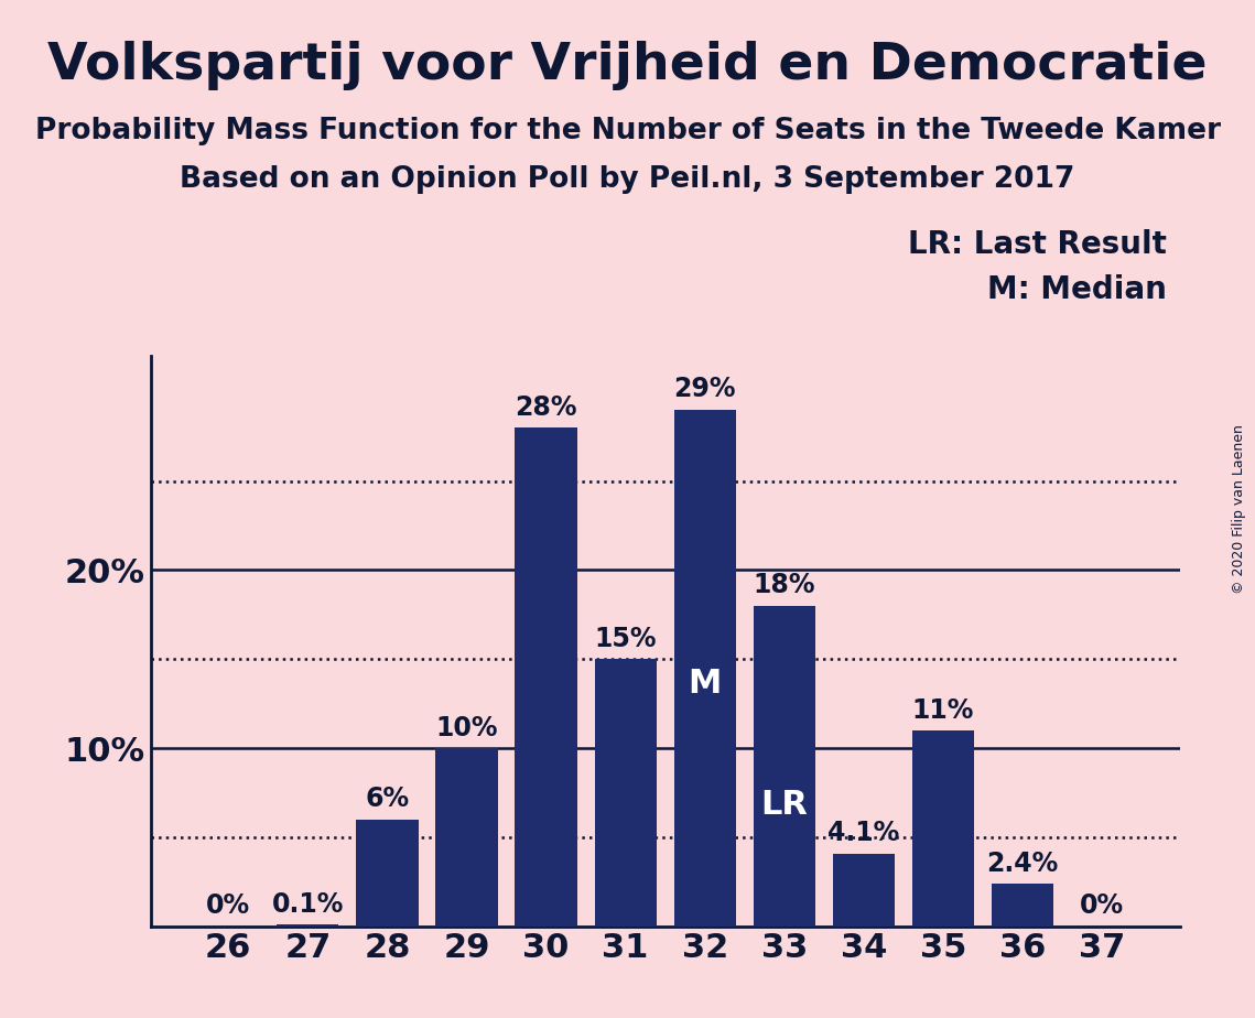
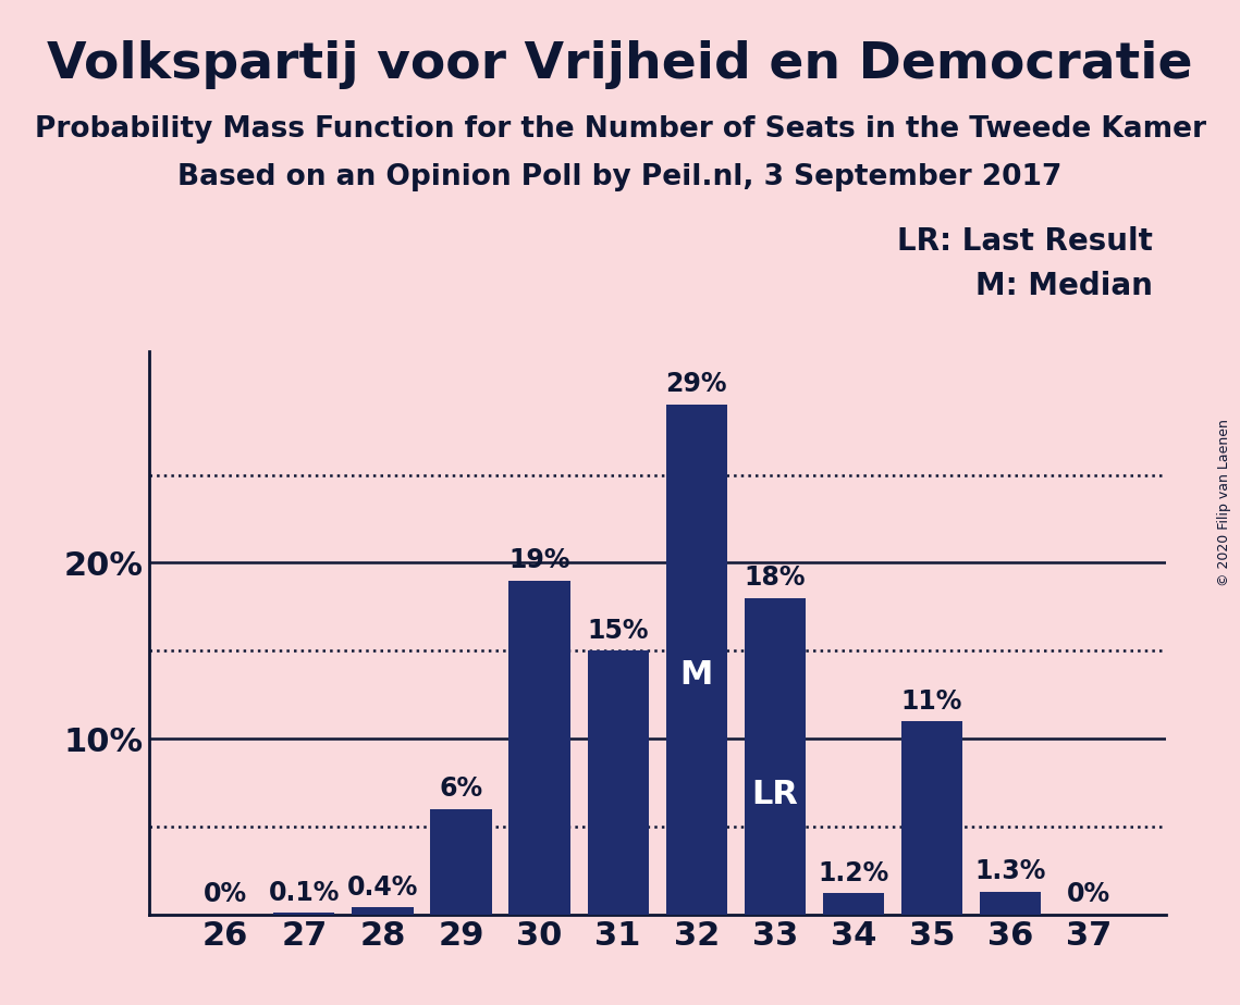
28: 6% -> 0.4%
29: 10% -> 6%
30: 28% -> 19%
34: 4.1% -> 1.2%
36: 2.4% -> 1.3%
